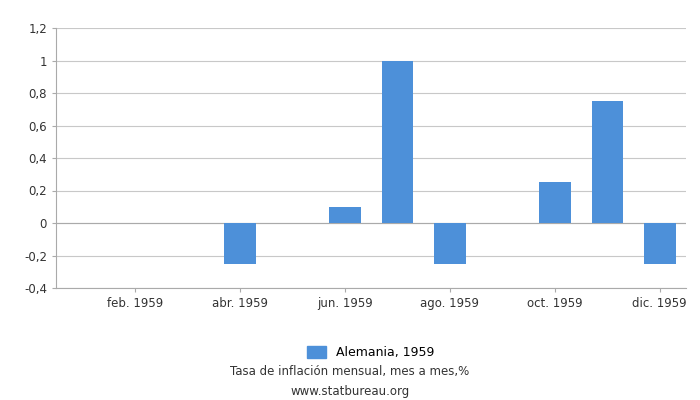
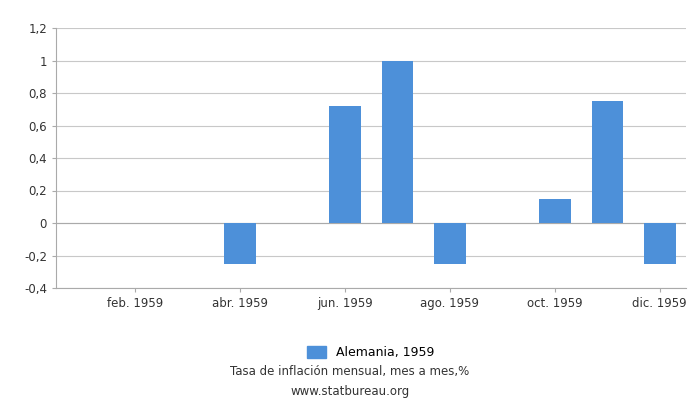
jun. 1959: 0,10 -> 0,72
oct. 1959: 0,25 -> 0,15
